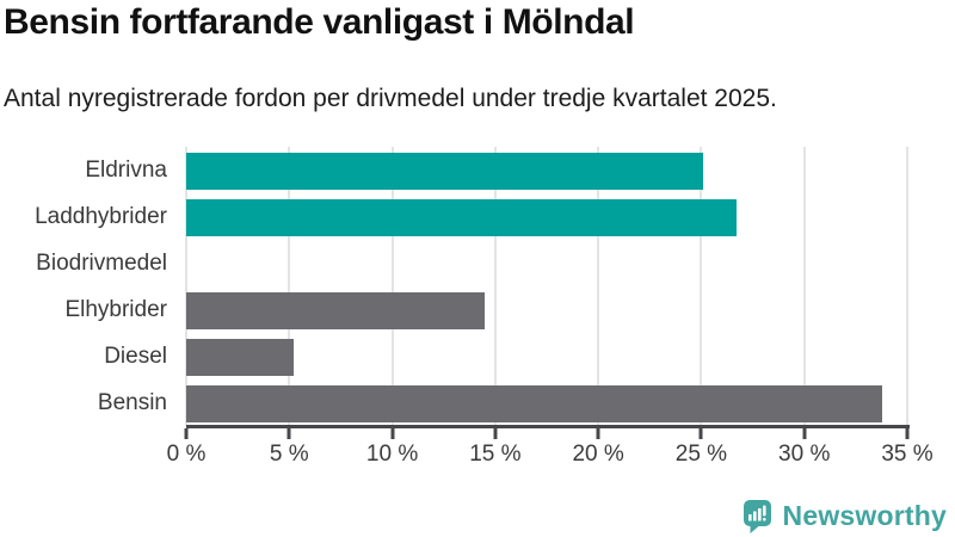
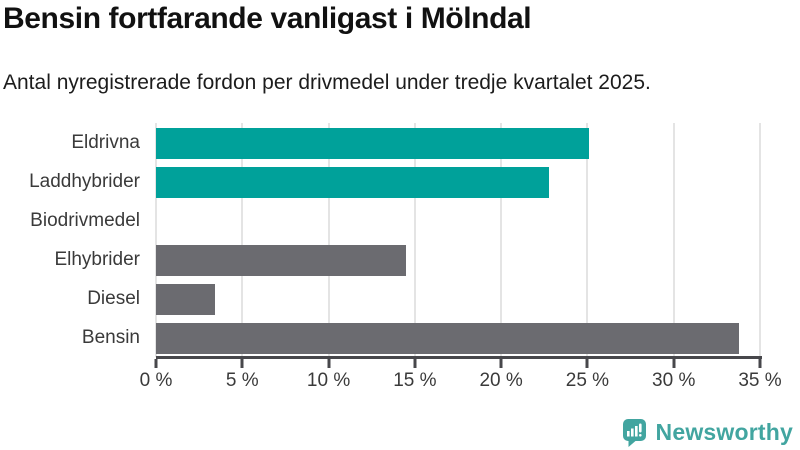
Laddhybrider: 26.7% -> 22.8%
Diesel: 5.2% -> 3.4%
